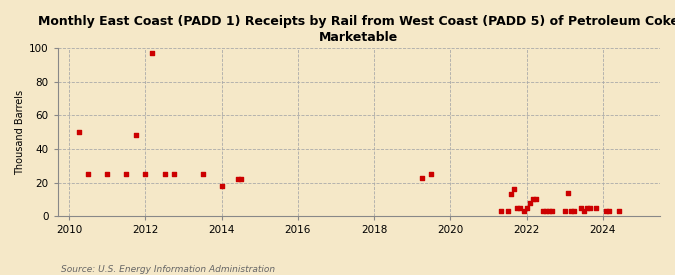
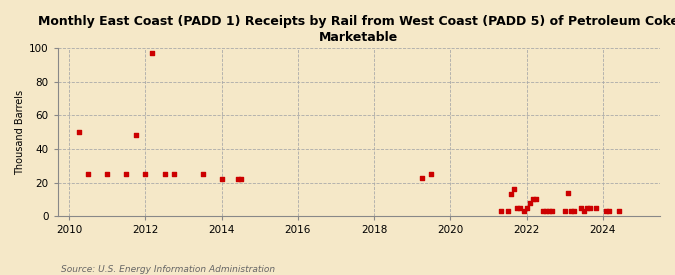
2014: 18 -> 22
